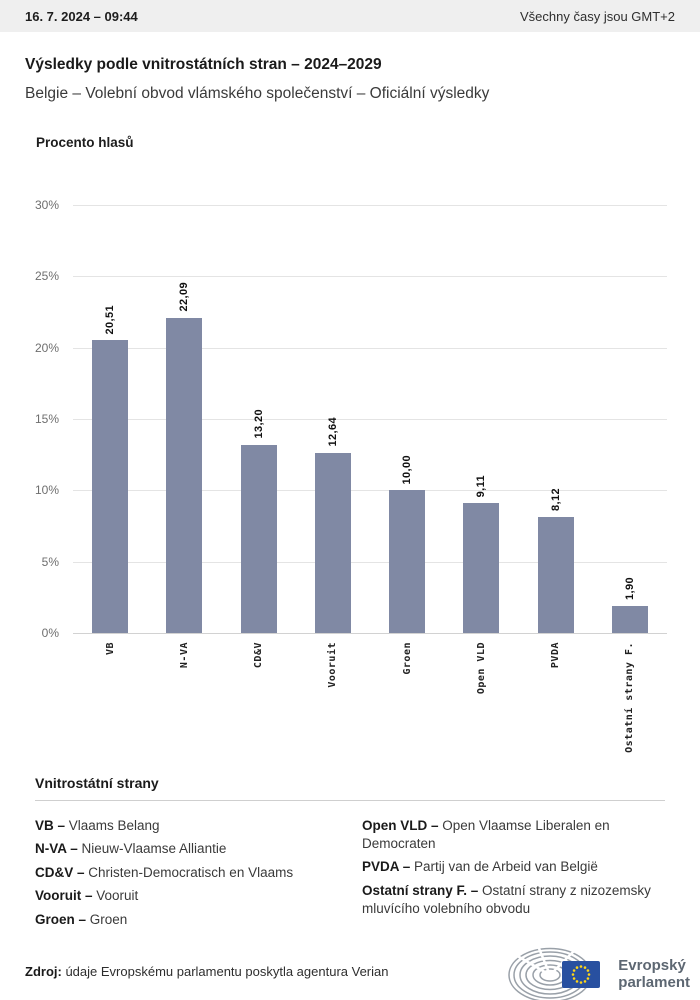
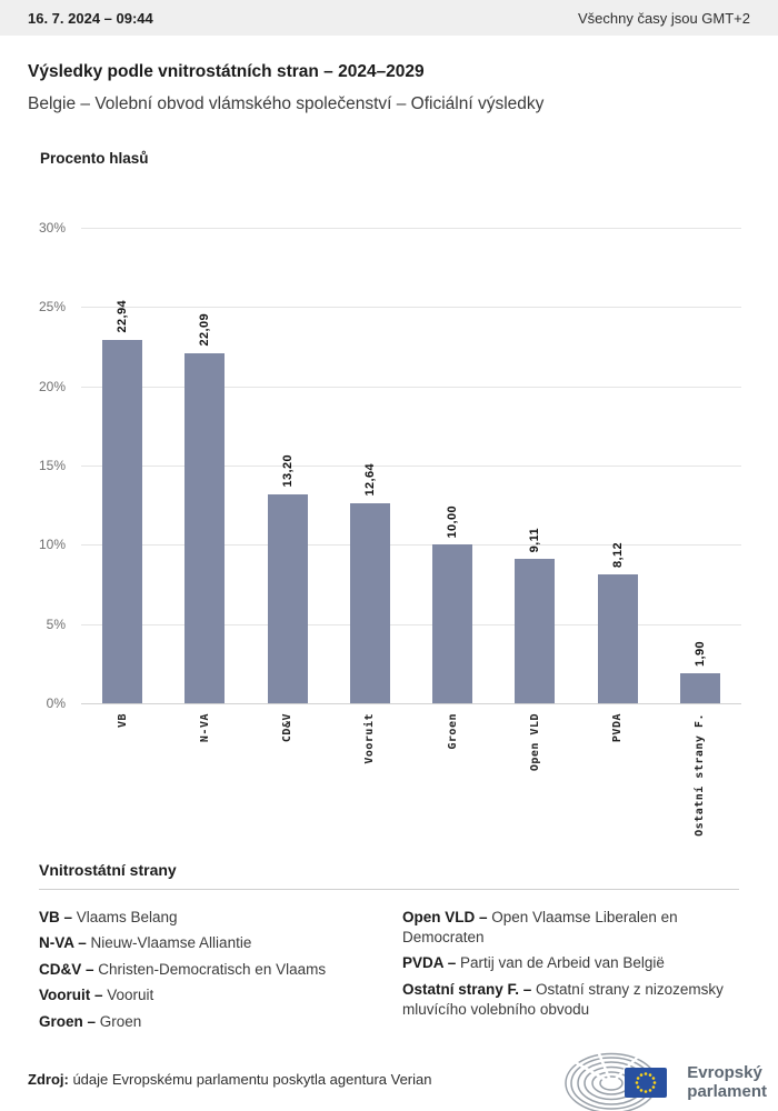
VB: 20,51 -> 22,94
